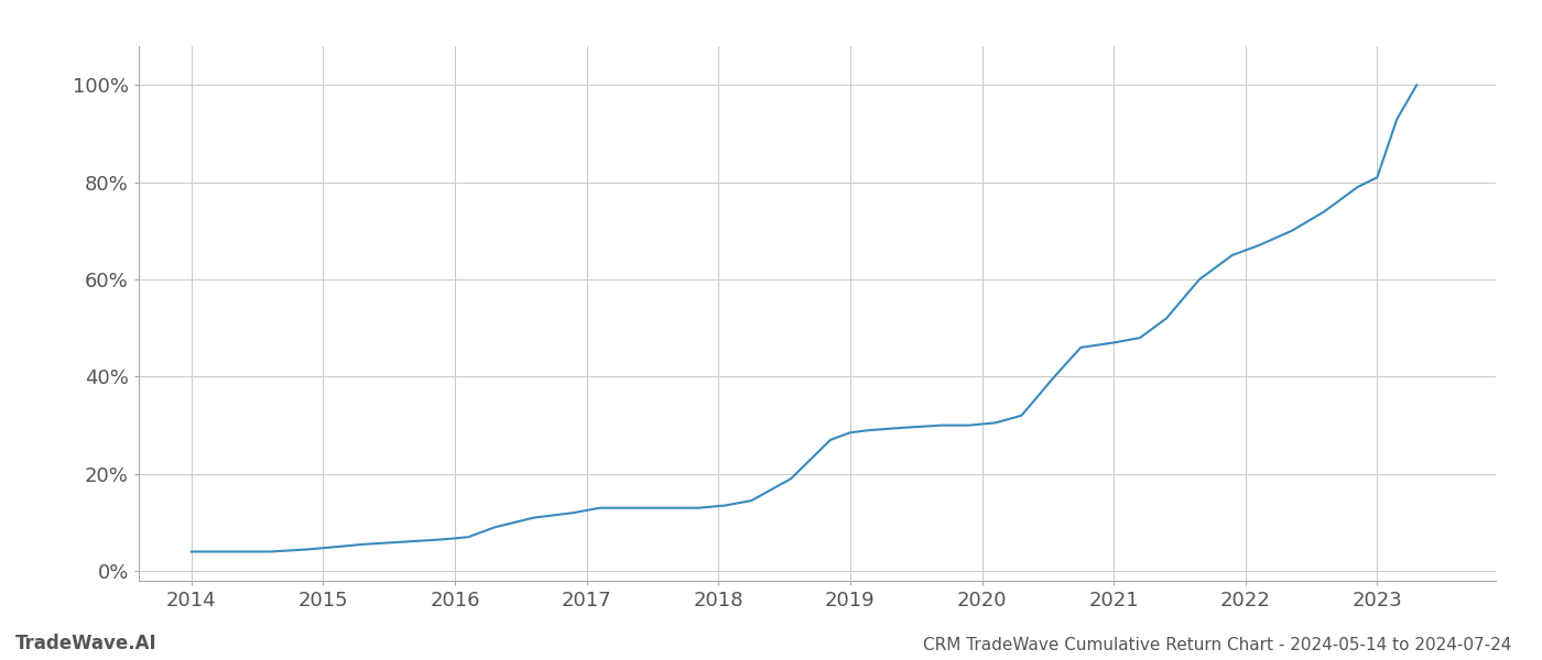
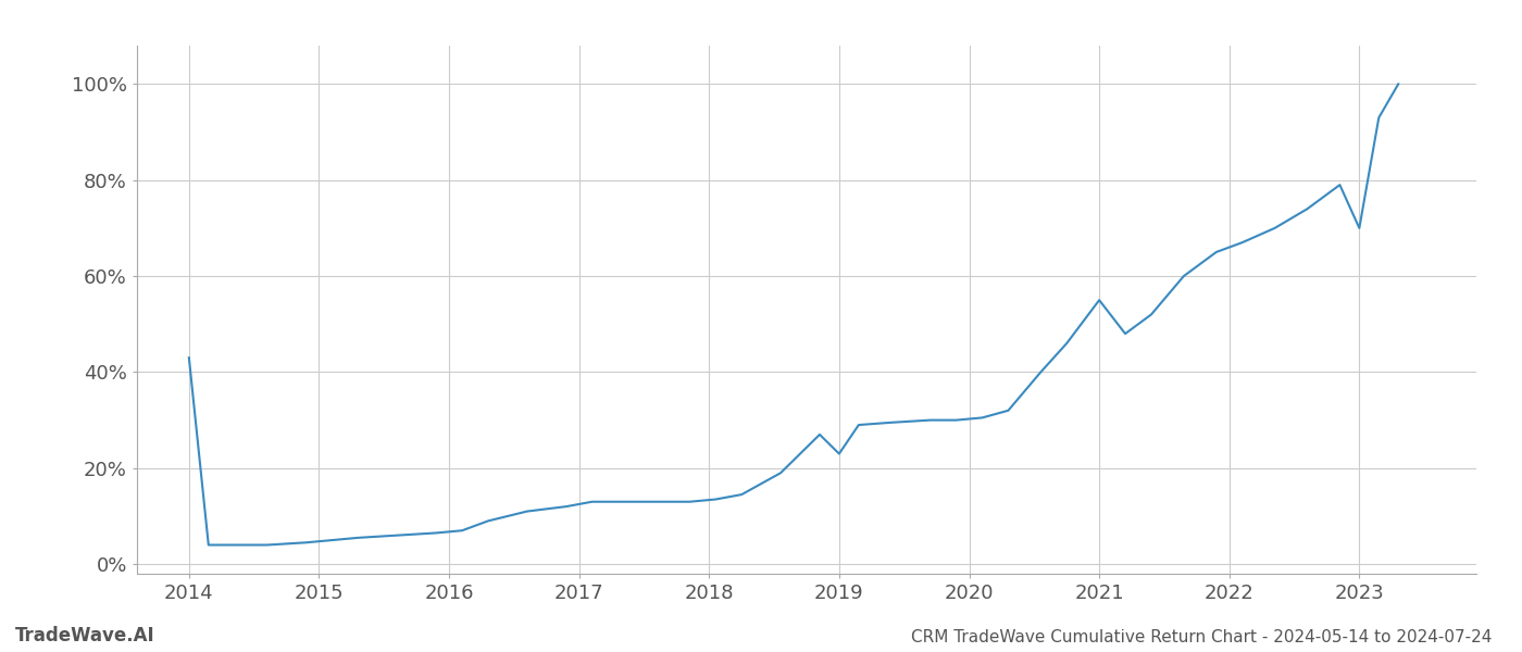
2014: 4.0% -> 43.0%
2019: 28.5% -> 23.0%
2021: 47.0% -> 55.0%
2023: 81.0% -> 70.0%
